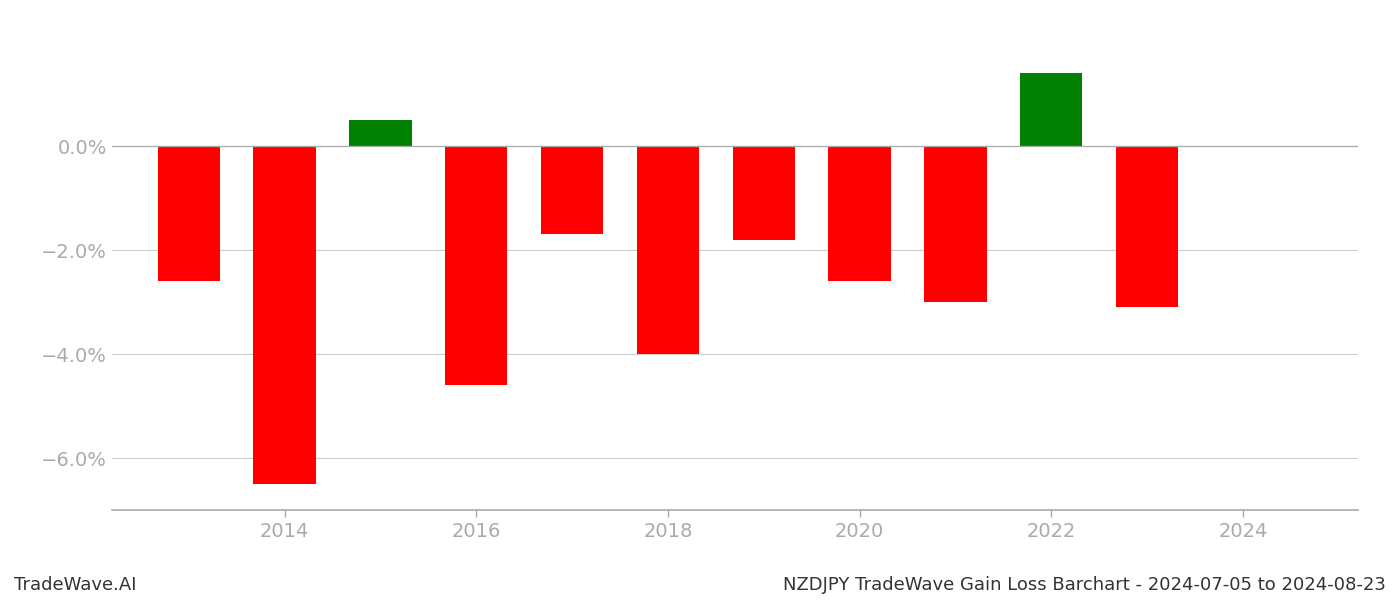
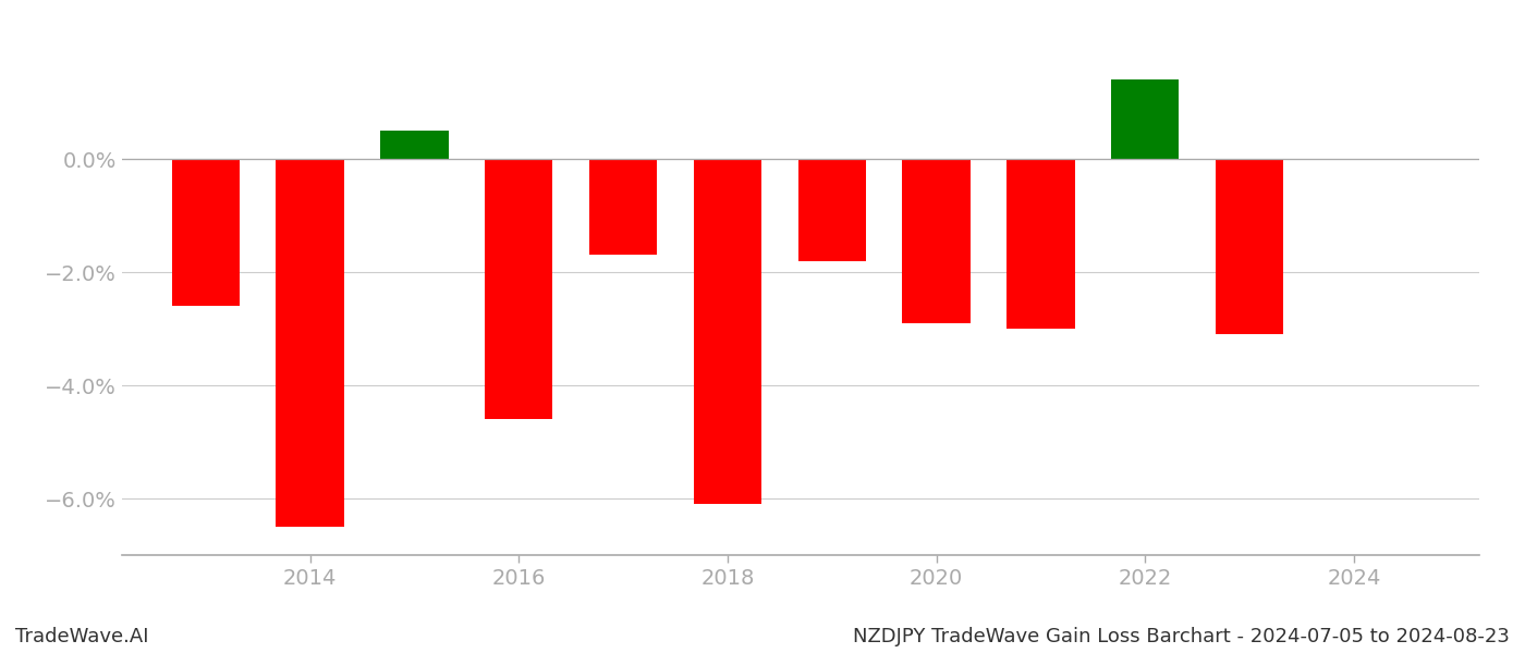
2018: -4.0% -> -6.1%
2020: -2.6% -> -2.9%
